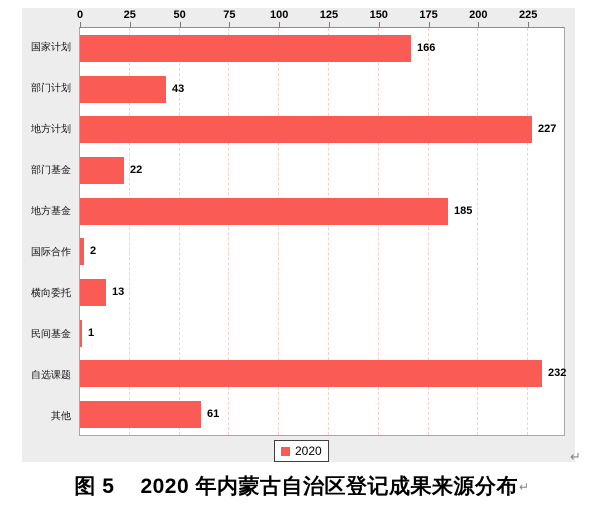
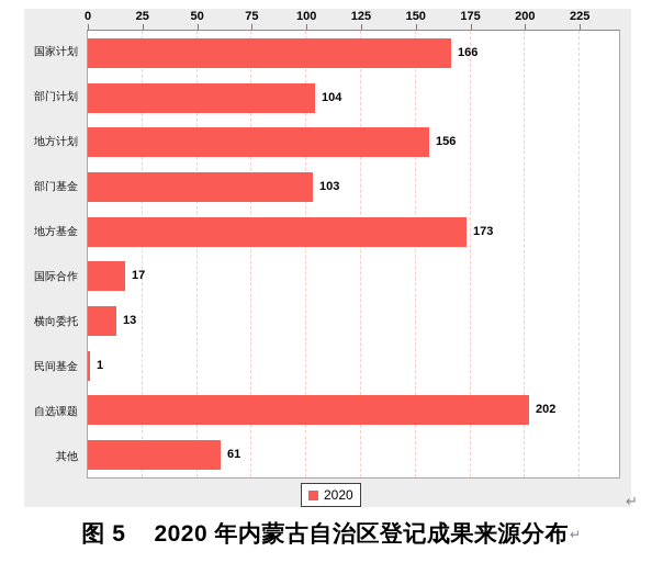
部门计划: 43 -> 104
地方计划: 227 -> 156
部门基金: 22 -> 103
地方基金: 185 -> 173
国际合作: 2 -> 17
自选课题: 232 -> 202
